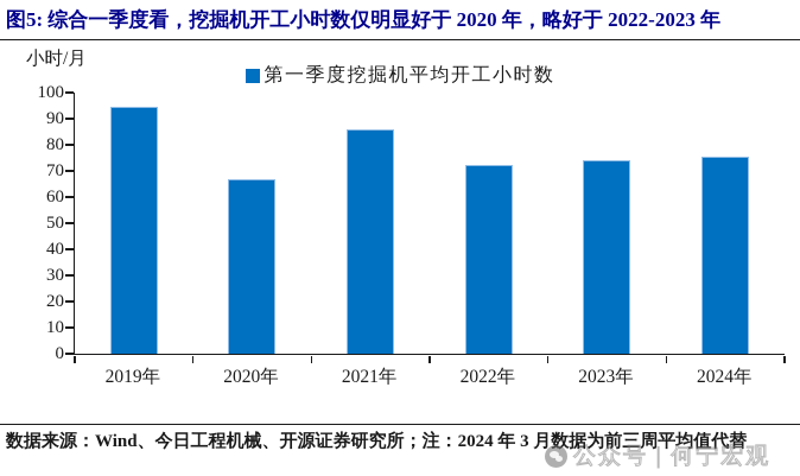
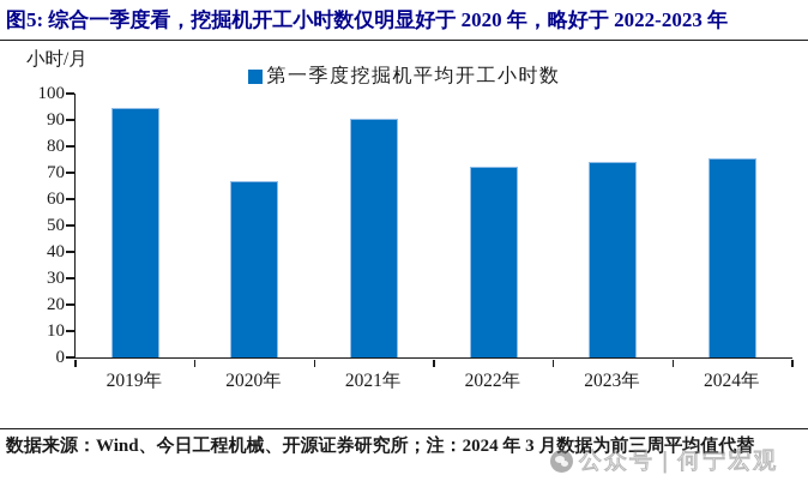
2021年: 86 -> 90
